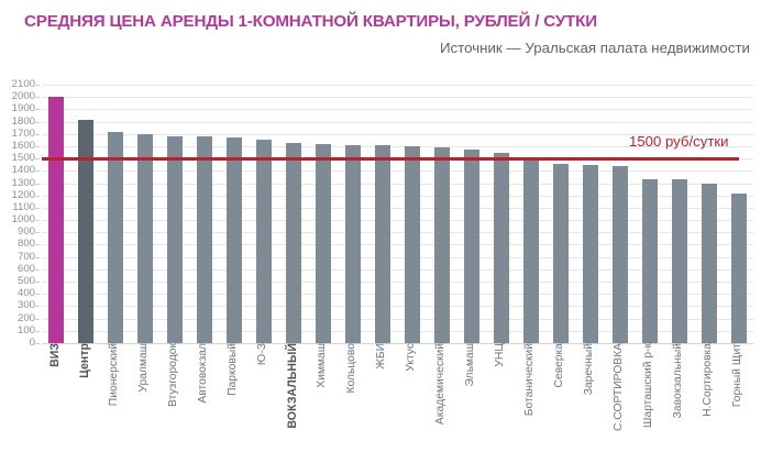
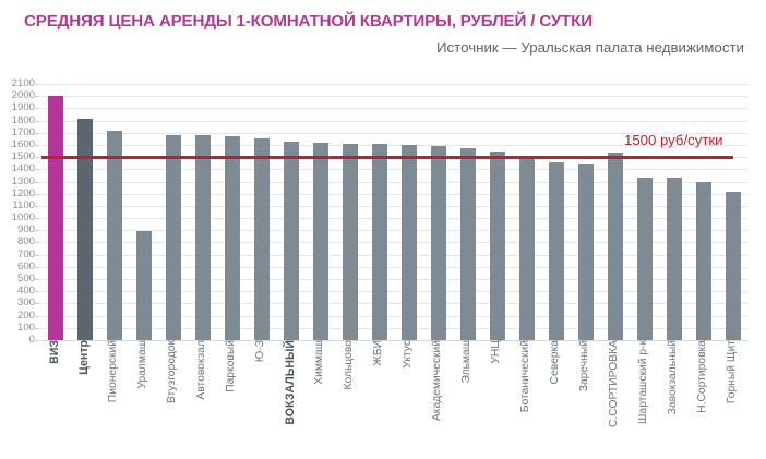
Уралмаш: 1700 -> 890
С.СОРТИРОВКА: 1440 -> 1540
